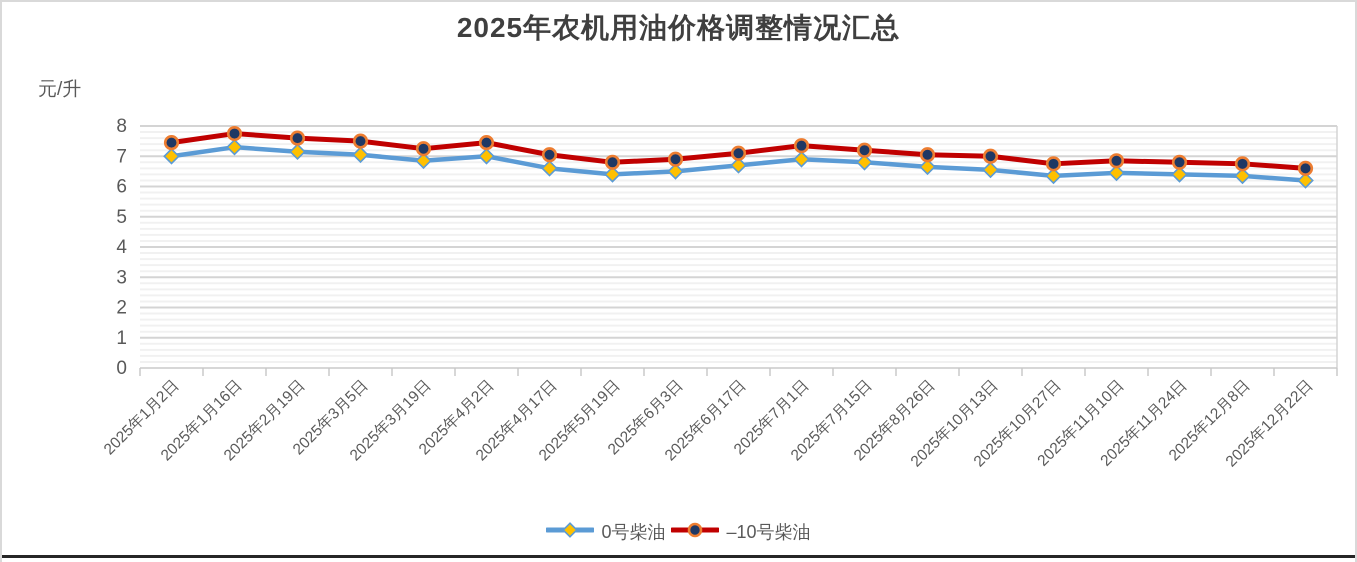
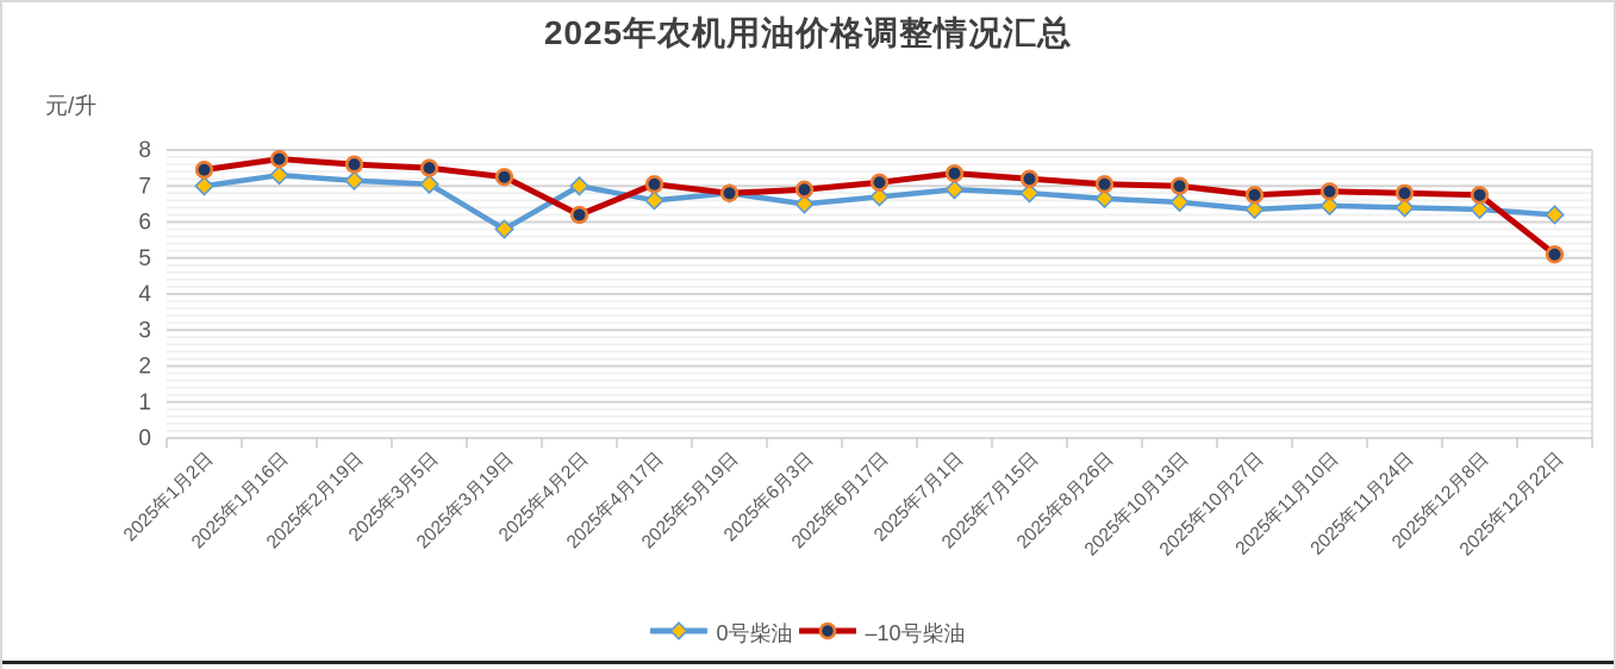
0号柴油/2025年3月19日: 6.8 -> 5.8
–10号柴油/2025年4月2日: 7.5 -> 6.2
0号柴油/2025年5月19日: 6.4 -> 6.8
–10号柴油/2025年12月22日: 6.6 -> 5.1
